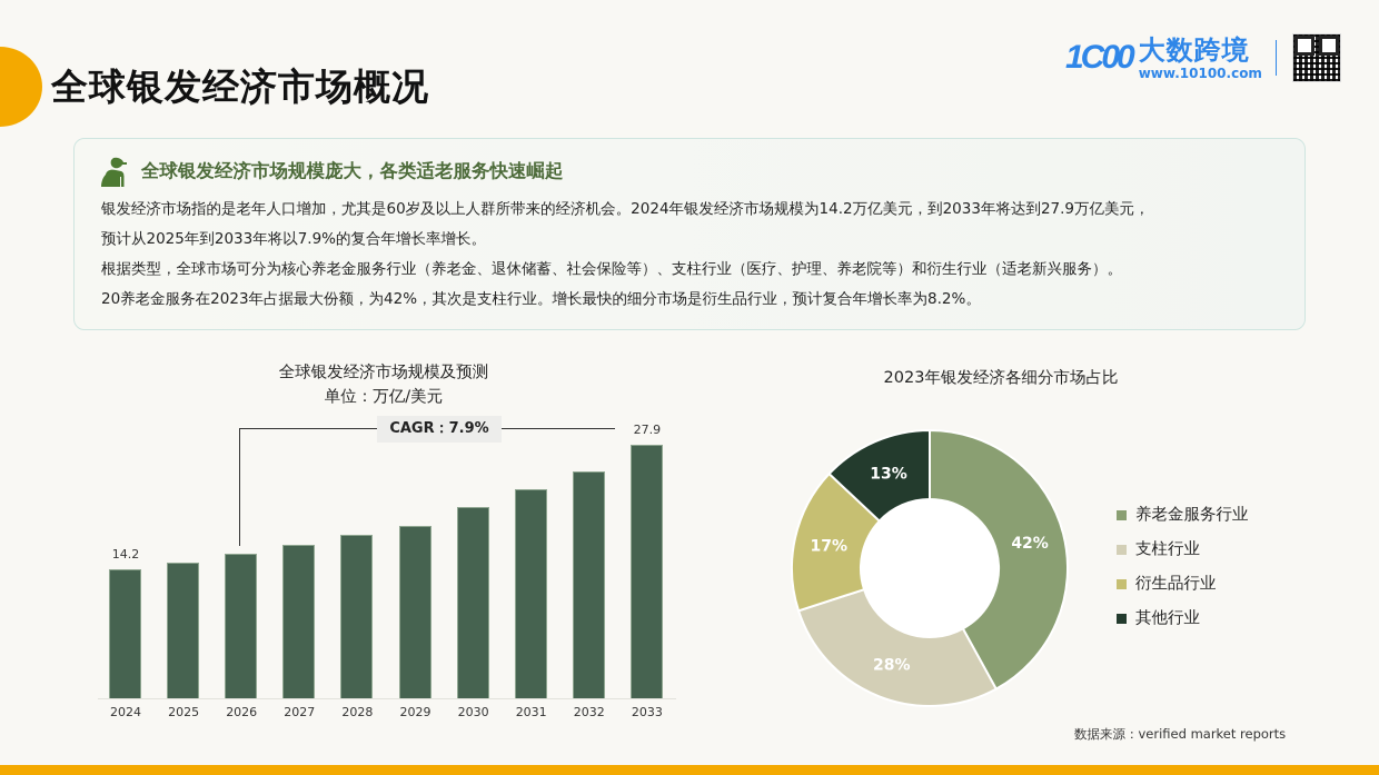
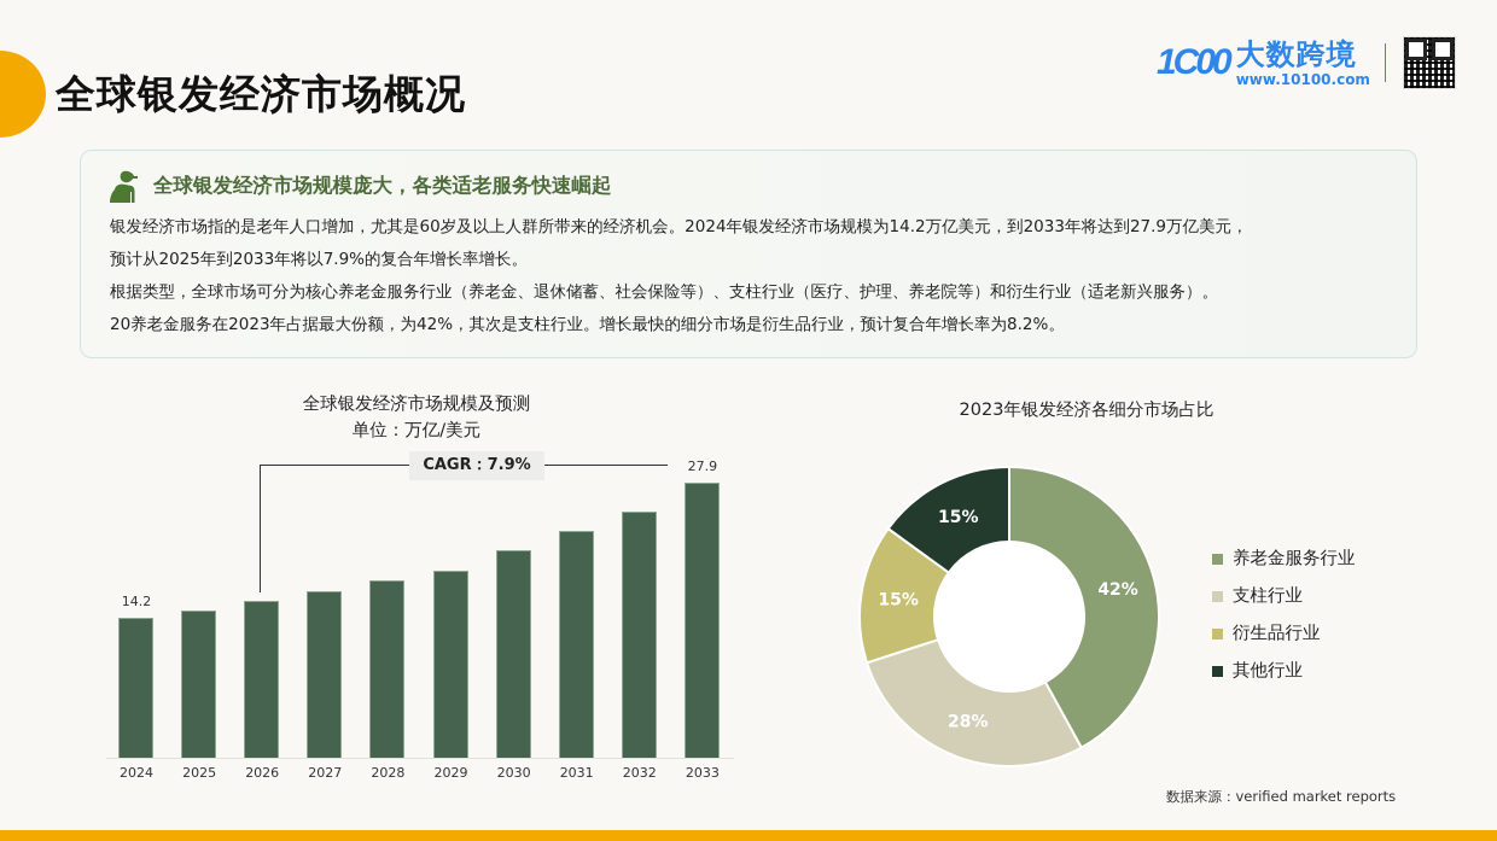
2023年银发经济各细分市场占比/衍生品行业: 17% -> 15%
2023年银发经济各细分市场占比/其他行业: 13% -> 15%
